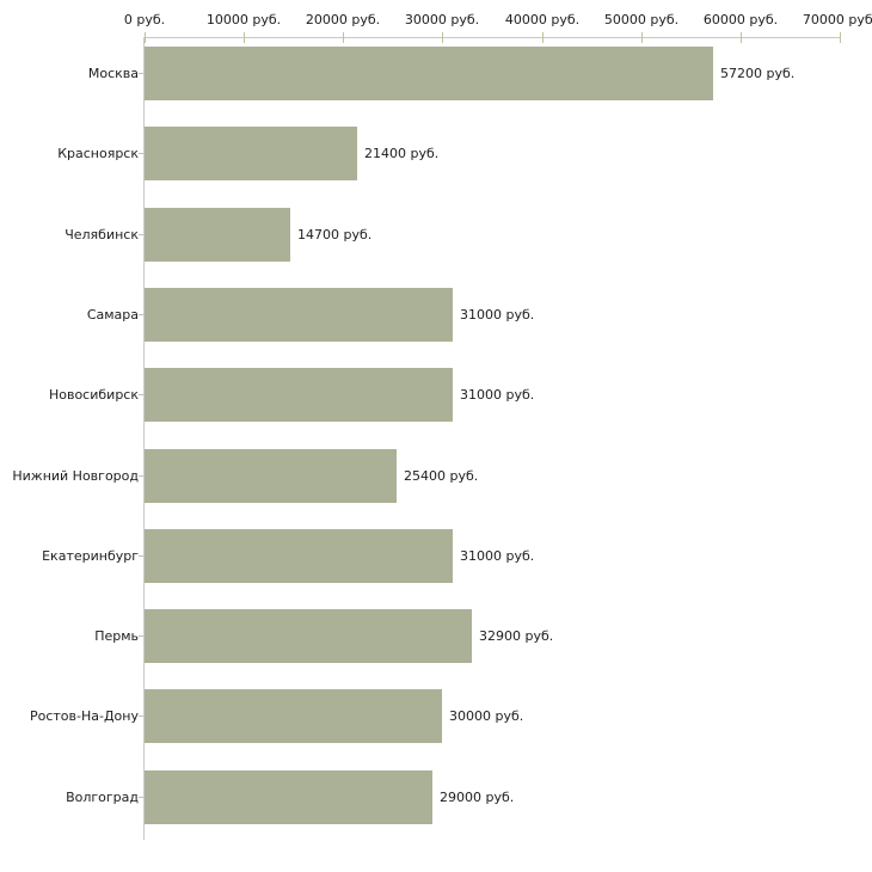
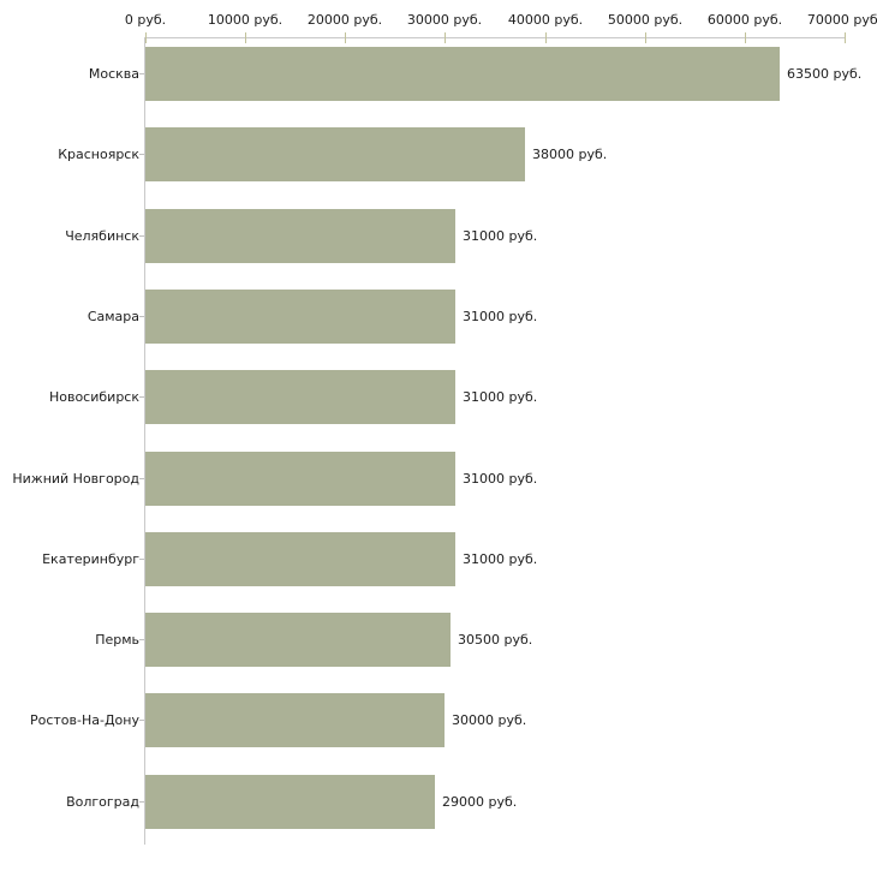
Москва: 57200 -> 63500
Красноярск: 21400 -> 38000
Челябинск: 14700 -> 31000
Нижний Новгород: 25400 -> 31000
Пермь: 32900 -> 30500
